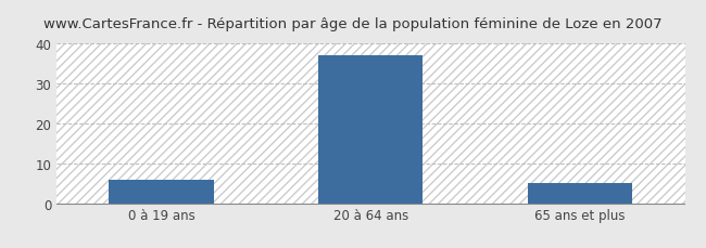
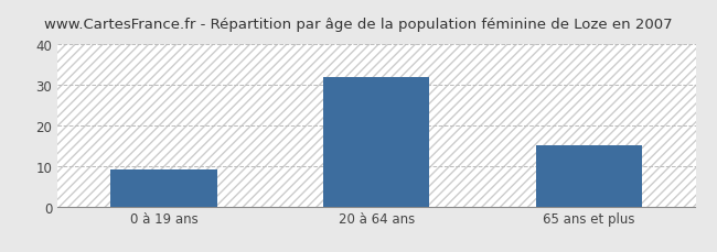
0 à 19 ans: 6 -> 9
20 à 64 ans: 37 -> 32
65 ans et plus: 5 -> 15
